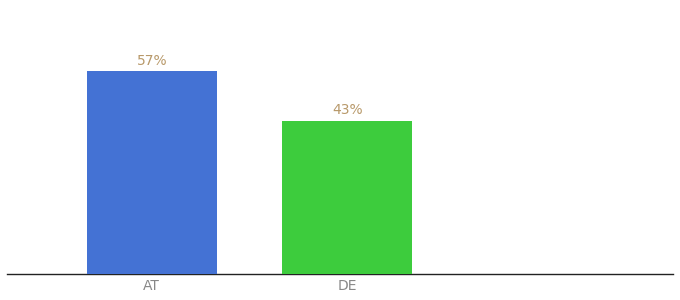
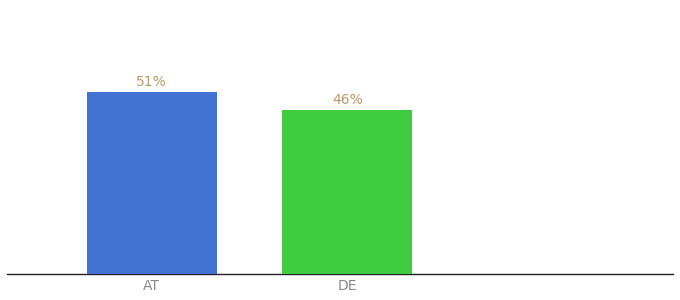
AT: 57% -> 51%
DE: 43% -> 46%
